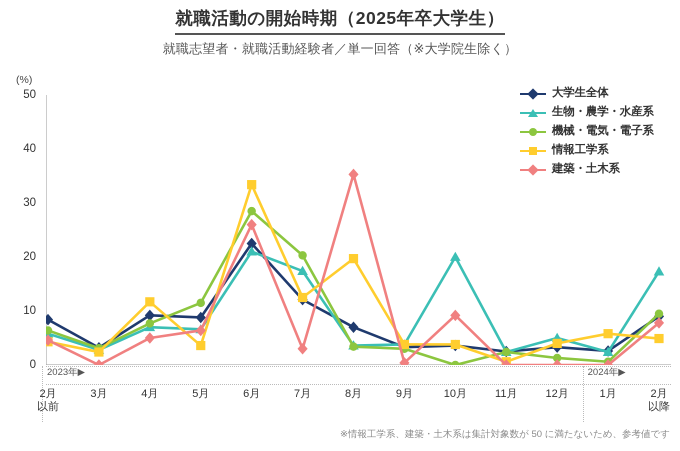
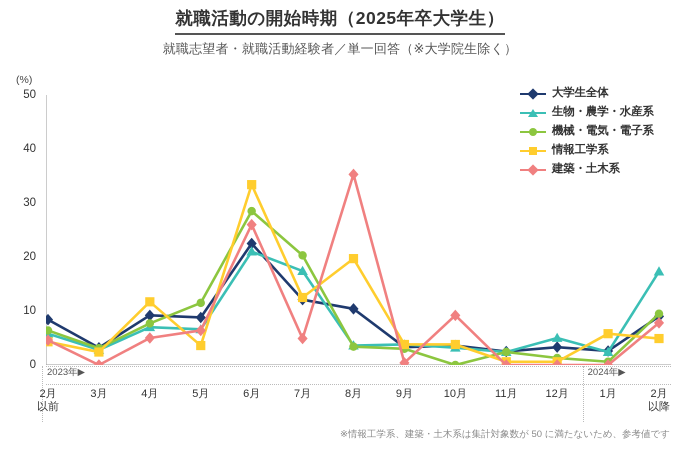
建築・土木系/7月: 3 -> 5
大学生全体/8月: 7 -> 10
生物・農学・水産系/10月: 20 -> 3
情報工学系/12月: 4 -> 1
